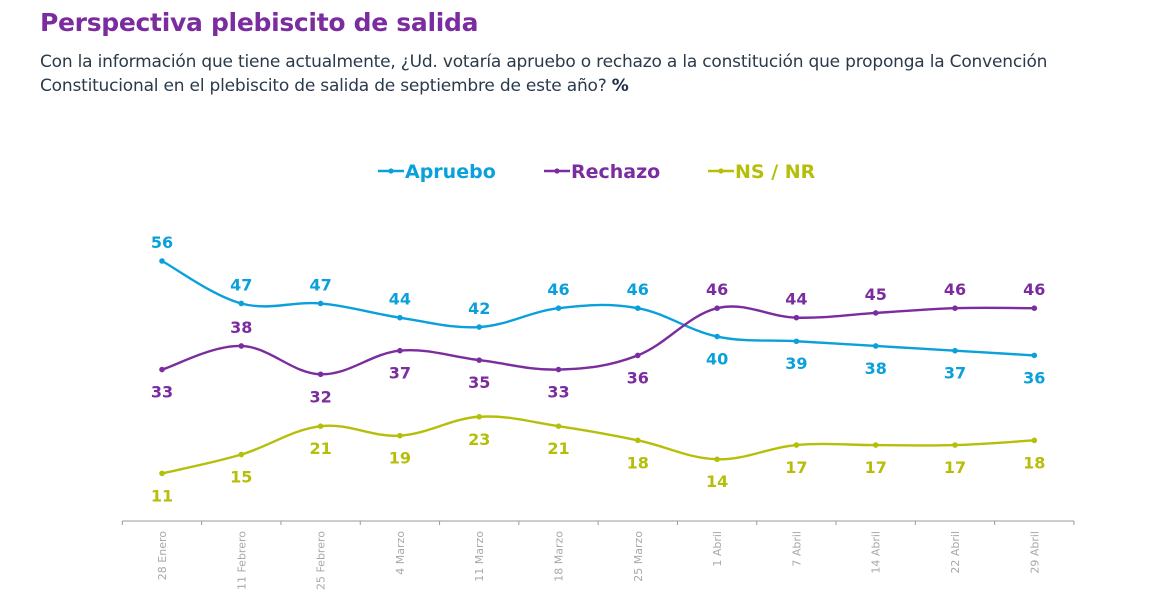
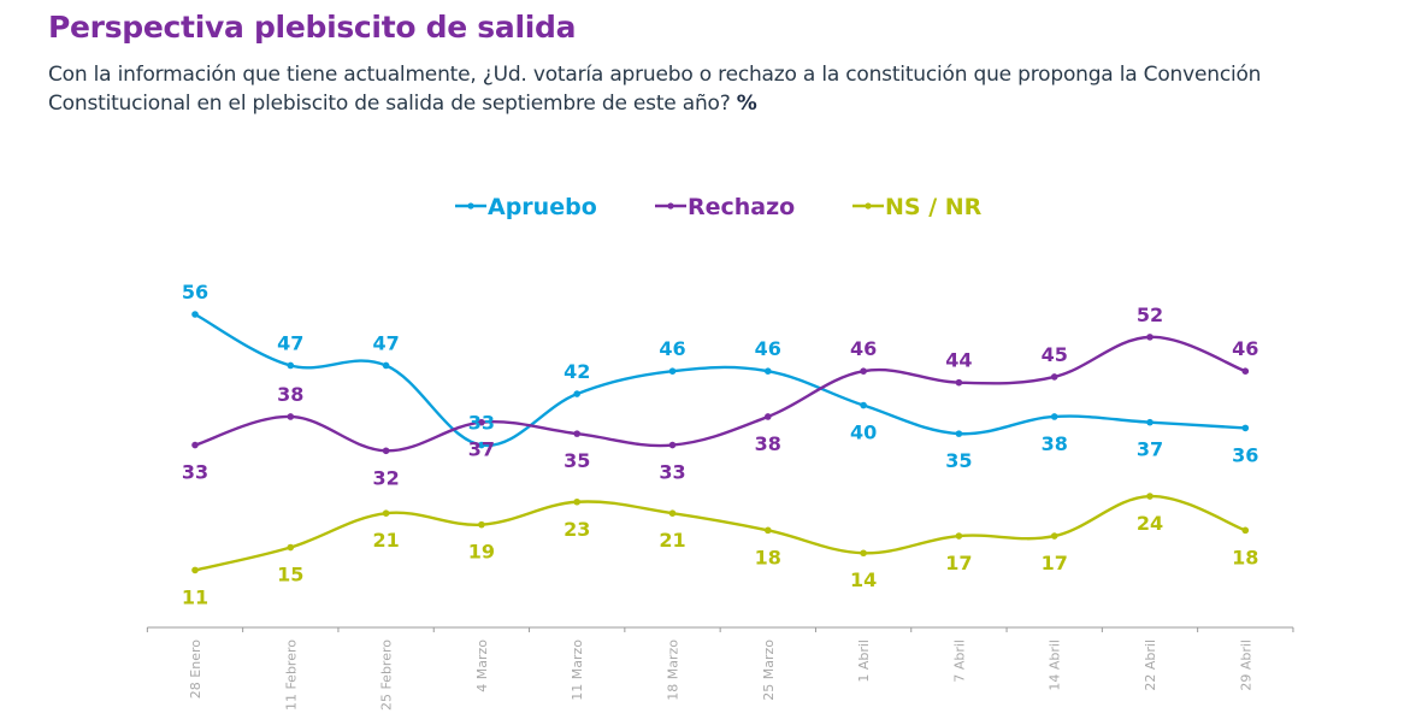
Apruebo/4 Marzo: 44 -> 33
Rechazo/25 Marzo: 36 -> 38
Apruebo/7 Abril: 39 -> 35
Rechazo/22 Abril: 46 -> 52
NS / NR/22 Abril: 17 -> 24
